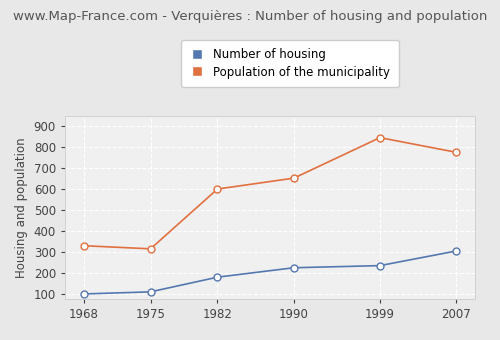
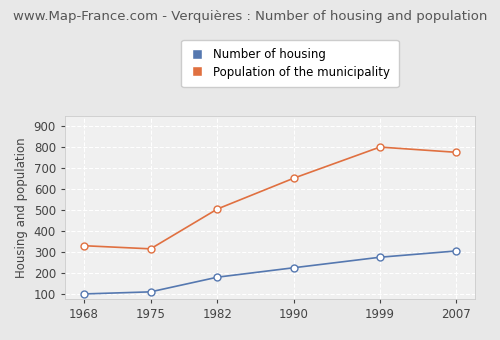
Population of the municipality/1982: 600 -> 505
Number of housing/1999: 235 -> 275
Population of the municipality/1999: 845 -> 800
